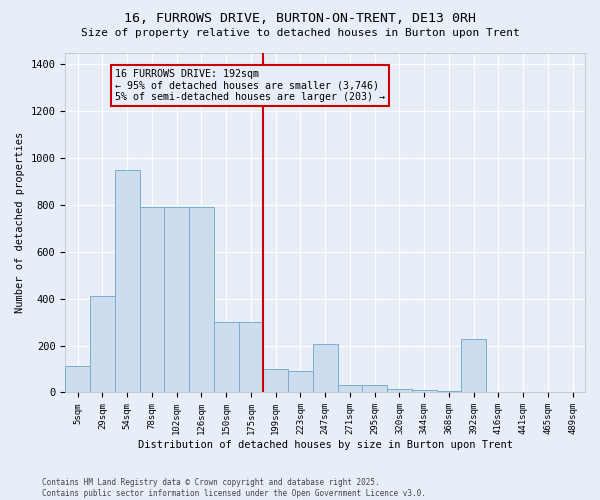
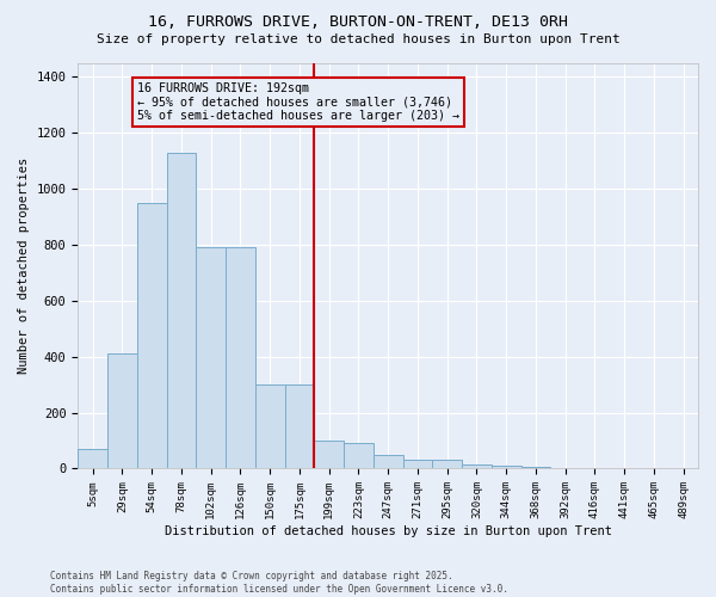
5sqm: 115 -> 70
78sqm: 790 -> 1130
247sqm: 205 -> 50
392sqm: 230 -> 2
